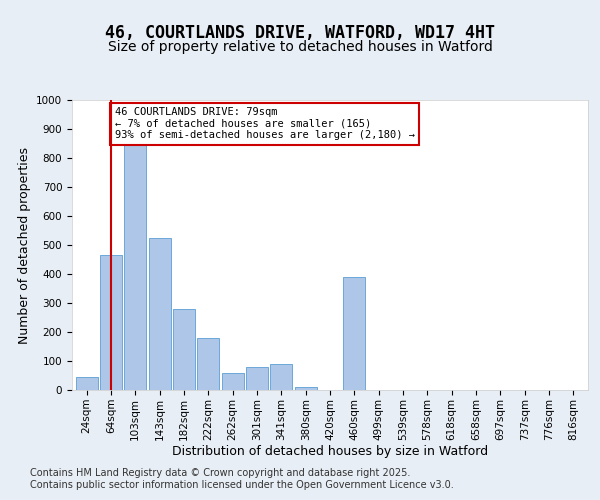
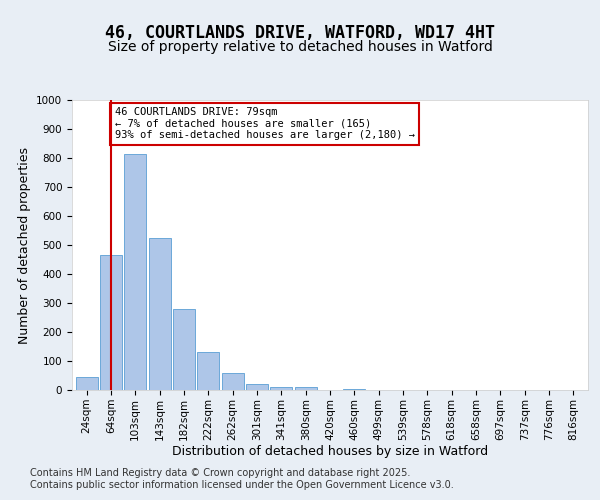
103sqm: 850 -> 815
222sqm: 180 -> 130
301sqm: 80 -> 20
341sqm: 90 -> 10
460sqm: 390 -> 5
